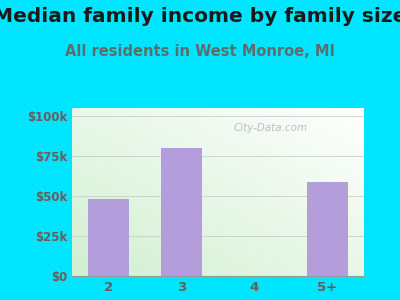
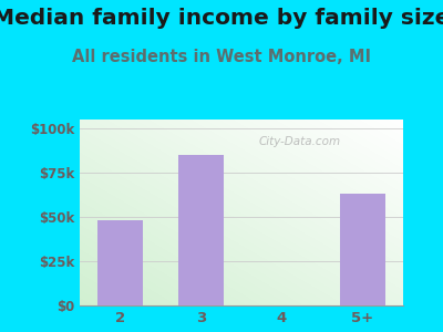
3: $80k -> $85k
5+: $59k -> $63k
